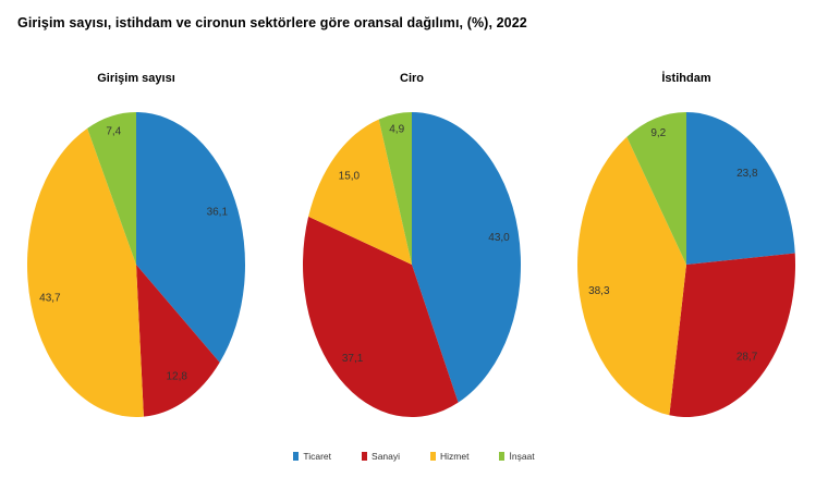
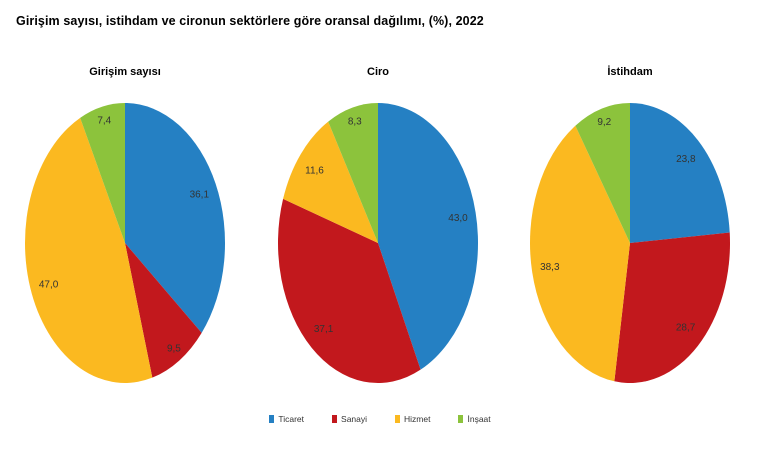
Girişim sayısı/Sanayi: 12,8 -> 9,5
Girişim sayısı/Hizmet: 43,7 -> 47,0
Ciro/Hizmet: 15,0 -> 11,6
Ciro/İnşaat: 4,9 -> 8,3
